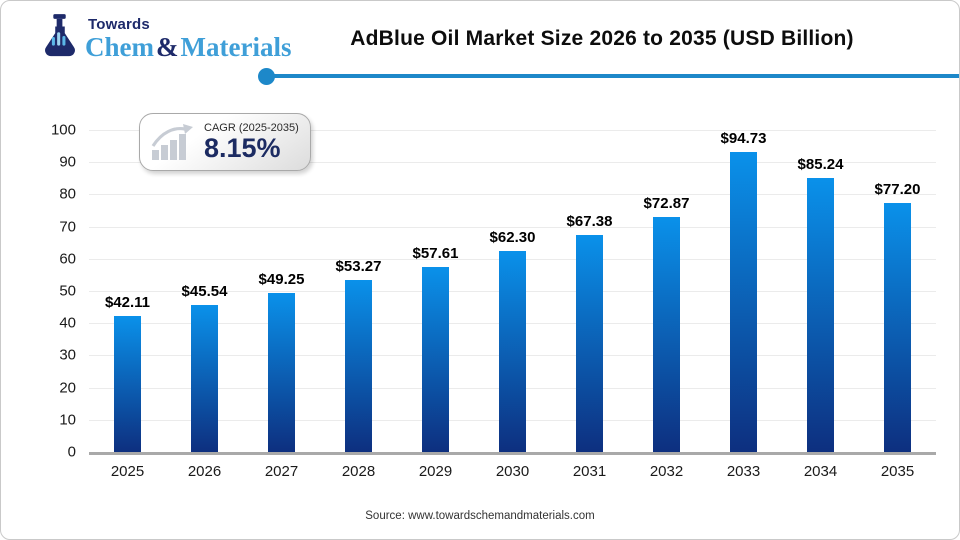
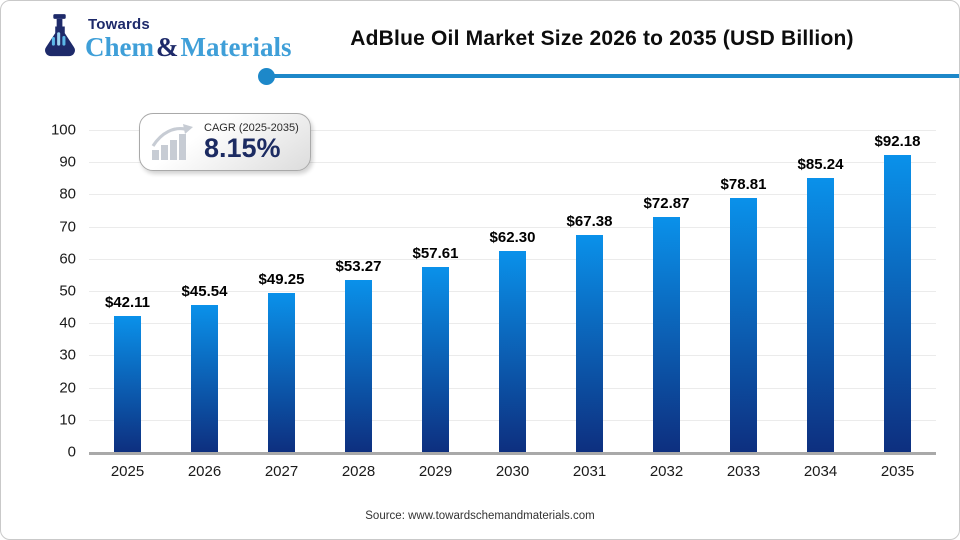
2033: $94.73 -> $78.81
2035: $77.20 -> $92.18
